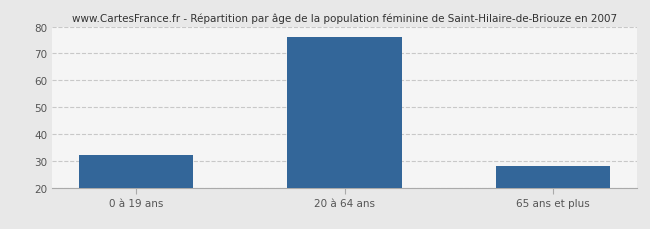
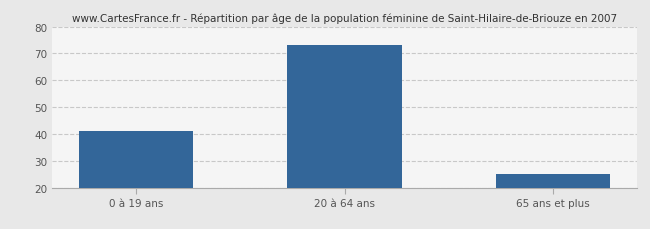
0 à 19 ans: 32 -> 41
20 à 64 ans: 76 -> 73
65 ans et plus: 28 -> 25
